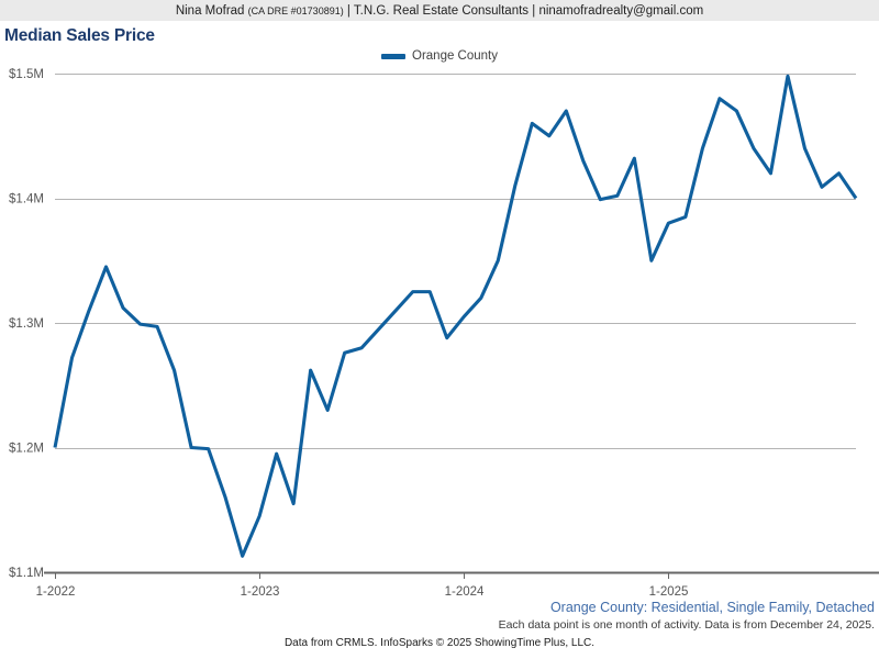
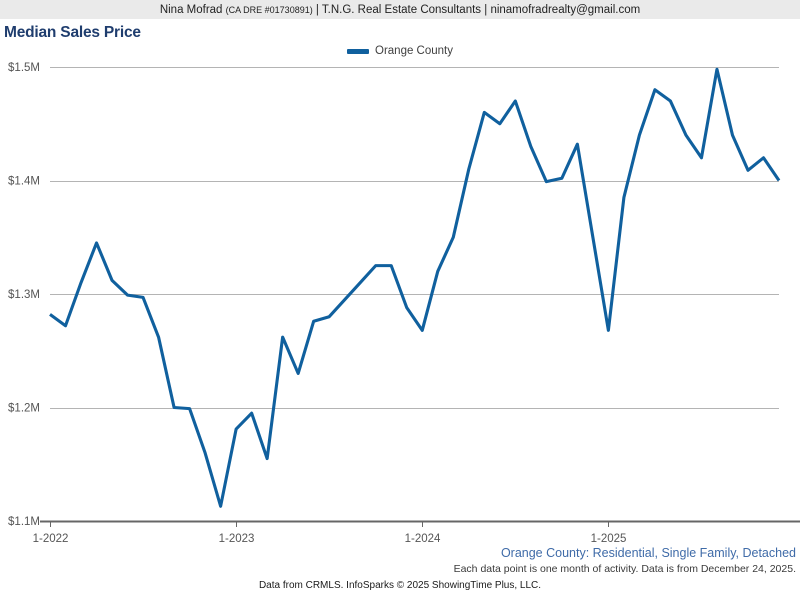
1-2022: $1.200M -> $1.282M
1-2023: $1.145M -> $1.181M
1-2024: $1.305M -> $1.268M
1-2025: $1.380M -> $1.268M
